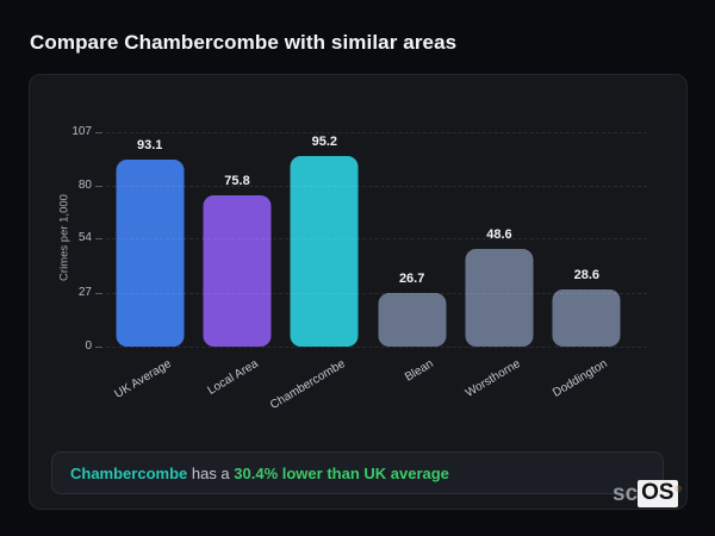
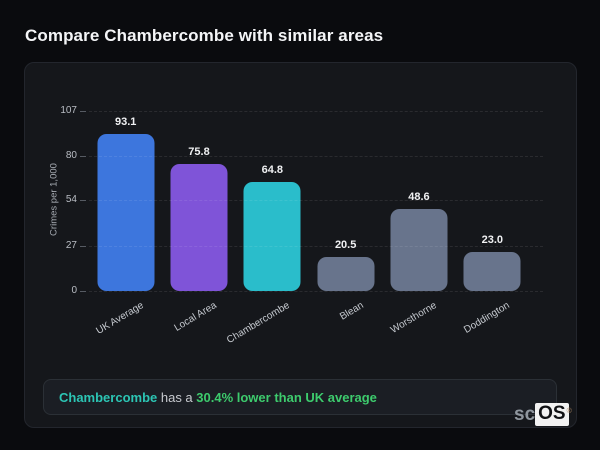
Chambercombe: 95.2 -> 64.8
Blean: 26.7 -> 20.5
Doddington: 28.6 -> 23.0
